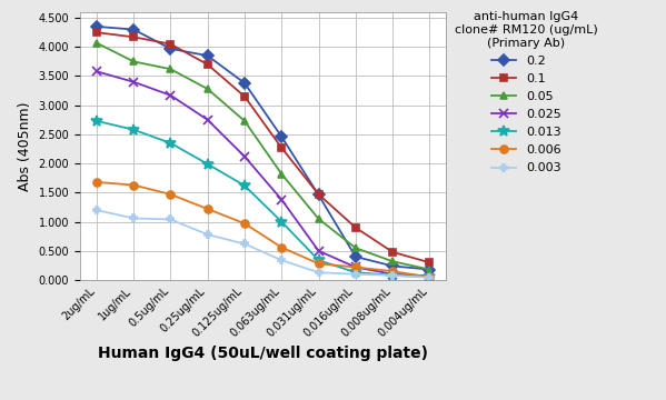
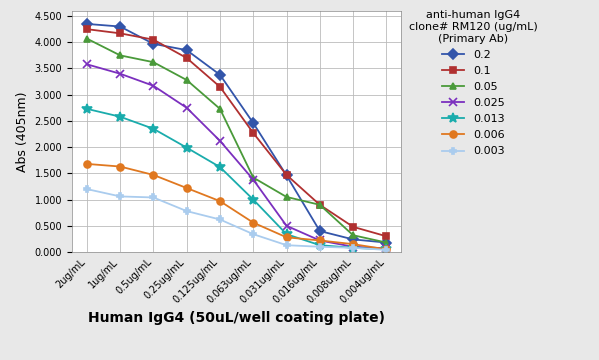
0.05/0.063ug/mL: 1.82 -> 1.42
0.05/0.016ug/mL: 0.55 -> 0.90
